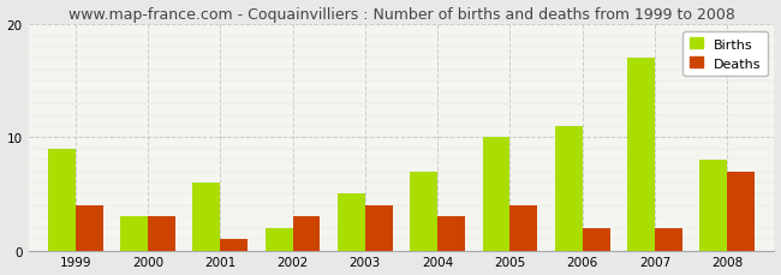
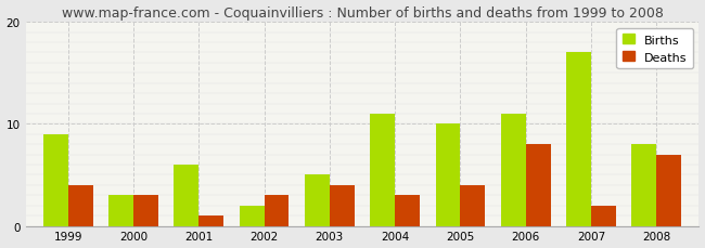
Births/2004: 7 -> 11
Deaths/2006: 2 -> 8
